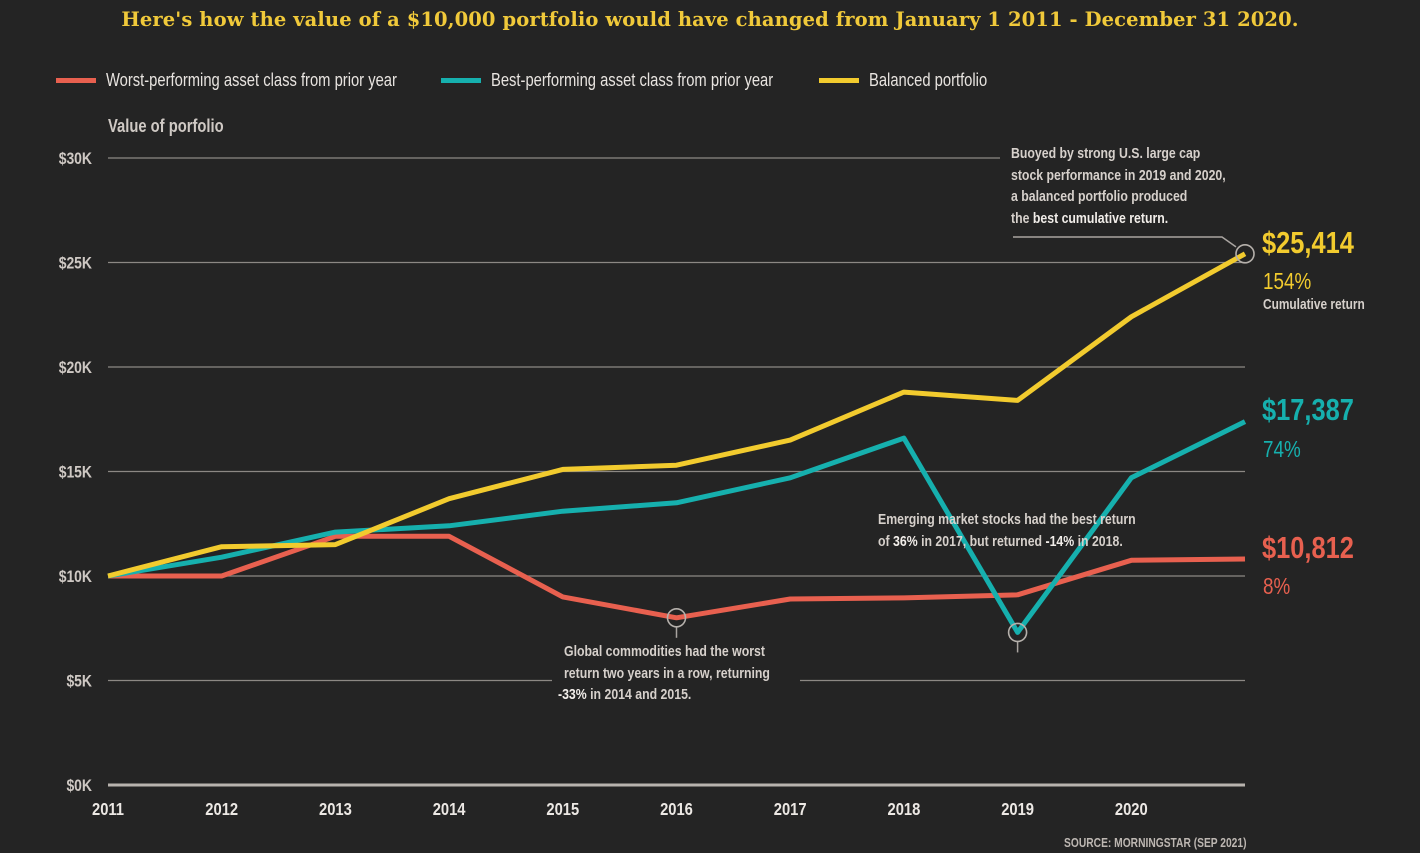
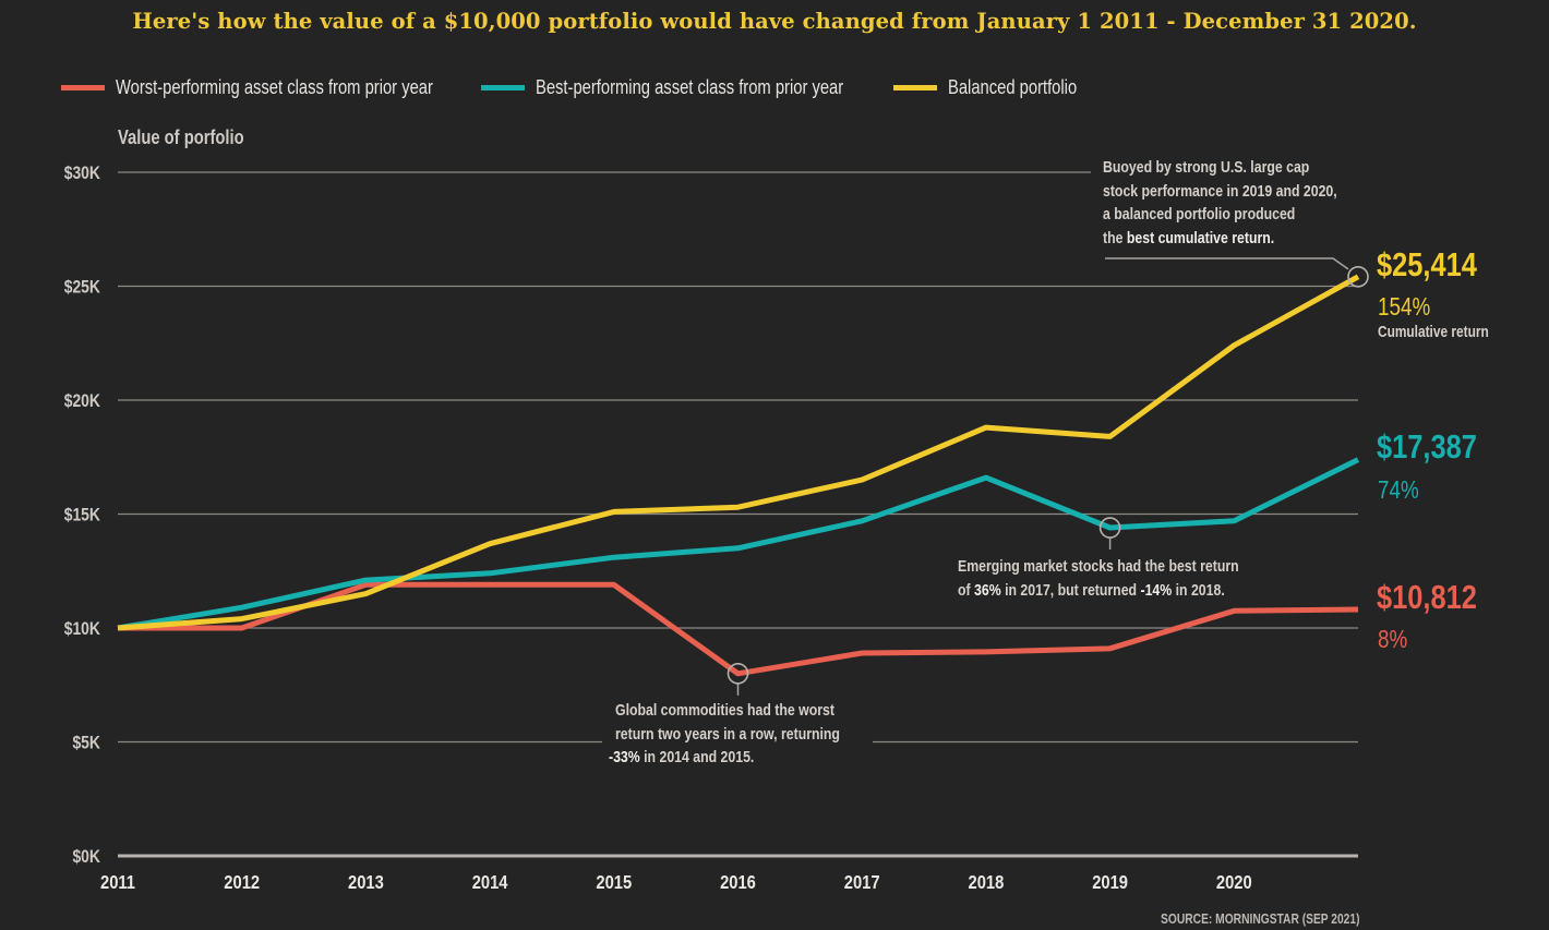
Balanced portfolio/2012: $11.4K -> $10.4K
Worst-performing asset class from prior year/2015: $9.0K -> $11.9K
Best-performing asset class from prior year/2019: $7.3K -> $14.4K
